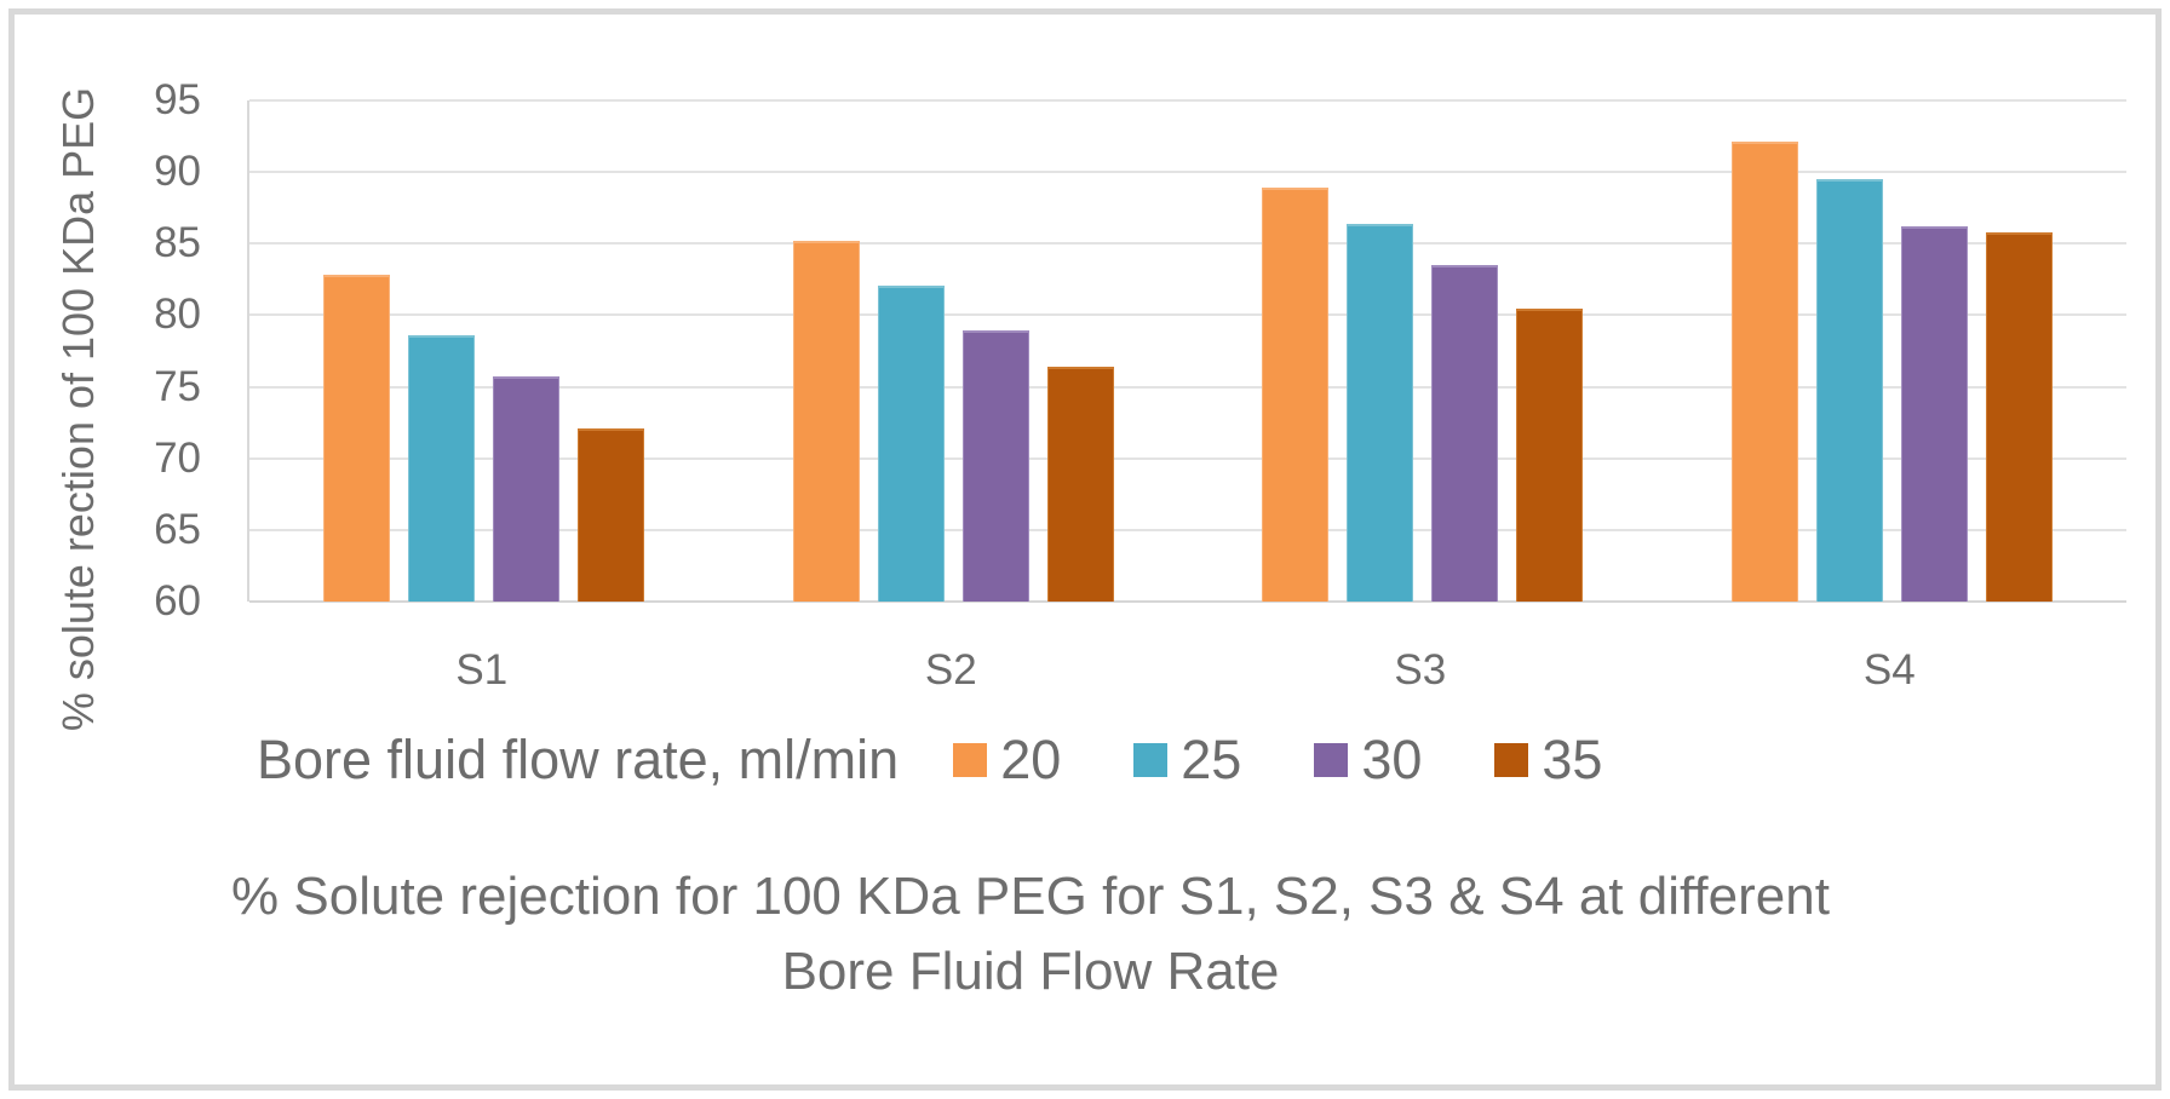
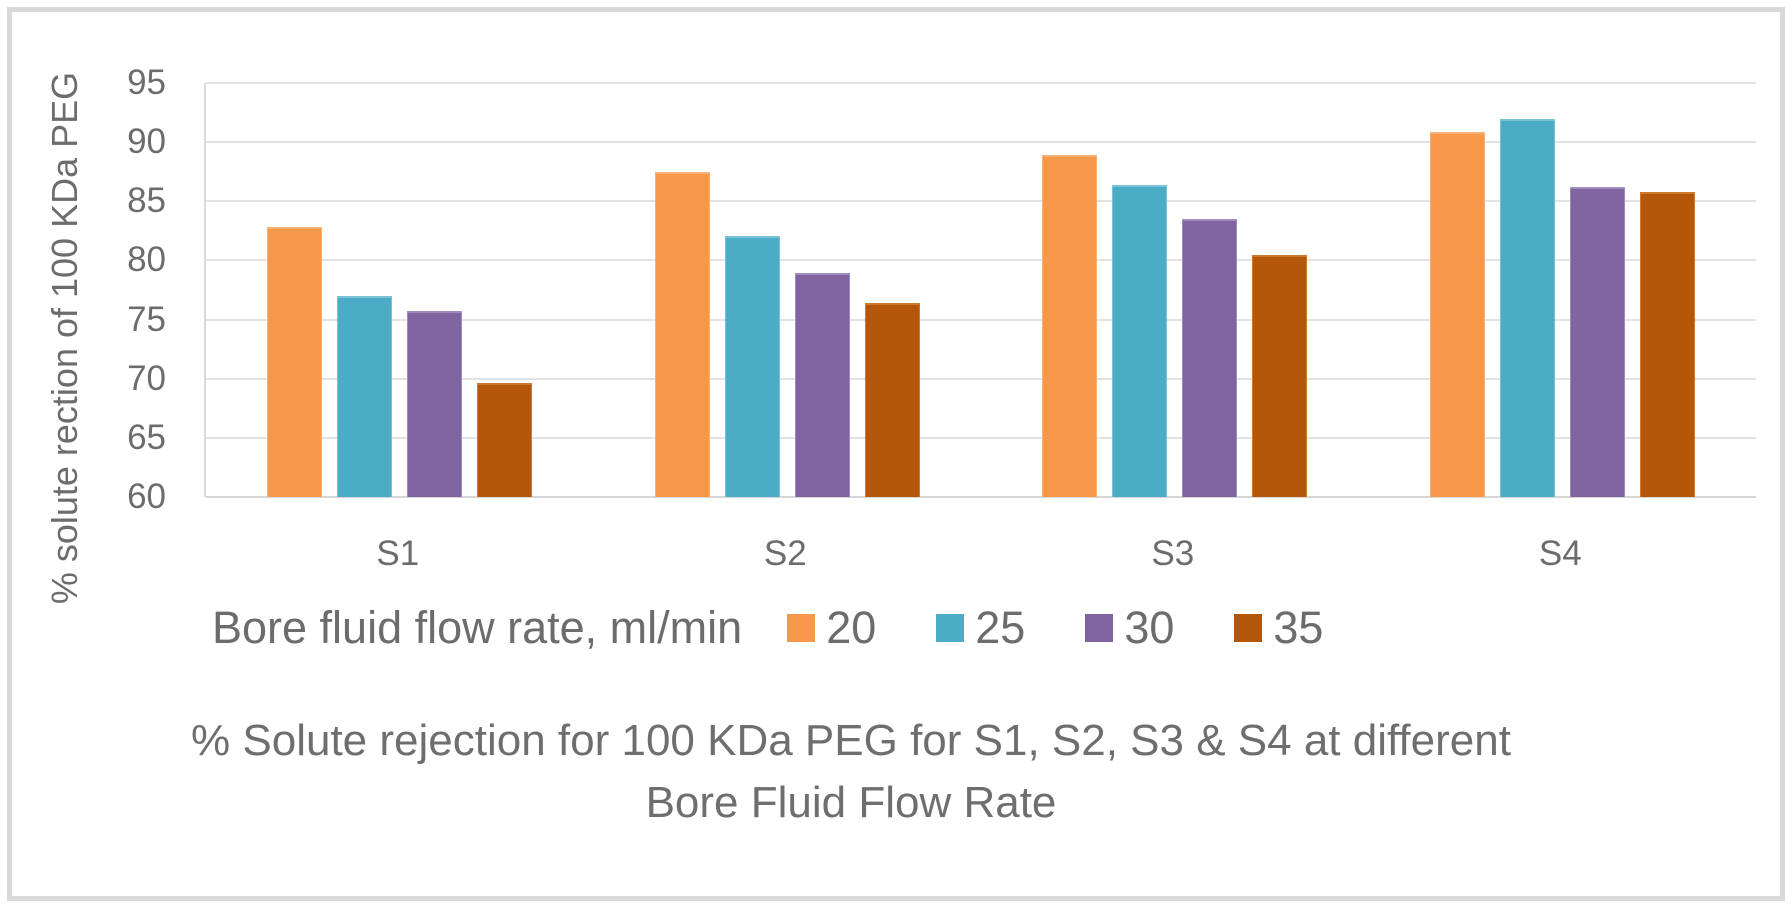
25/S1: 78.6 -> 77.0
35/S1: 72.1 -> 69.6
20/S2: 85.2 -> 87.5
20/S4: 92.1 -> 90.9
25/S4: 89.5 -> 92.0
